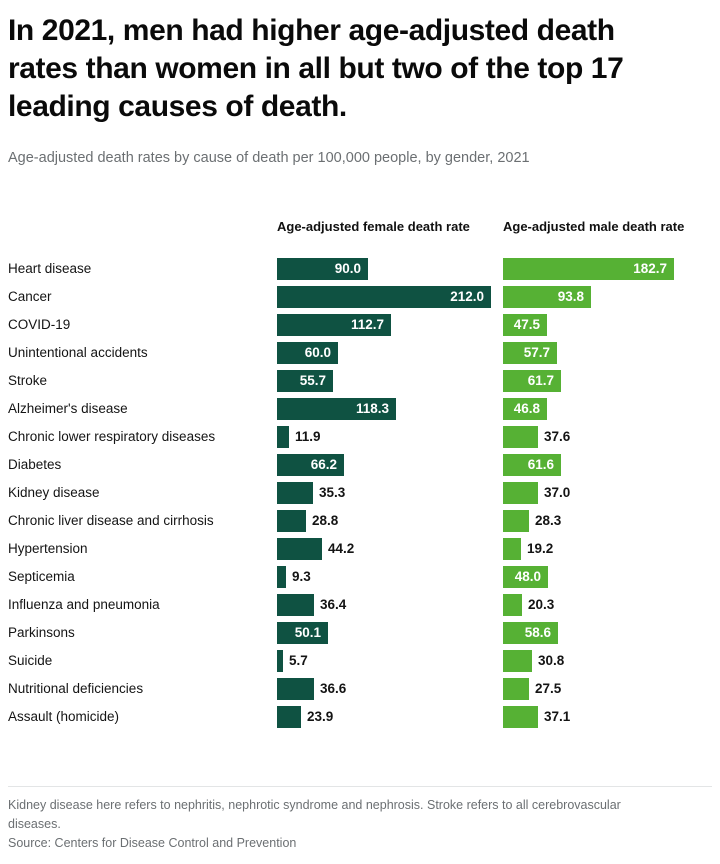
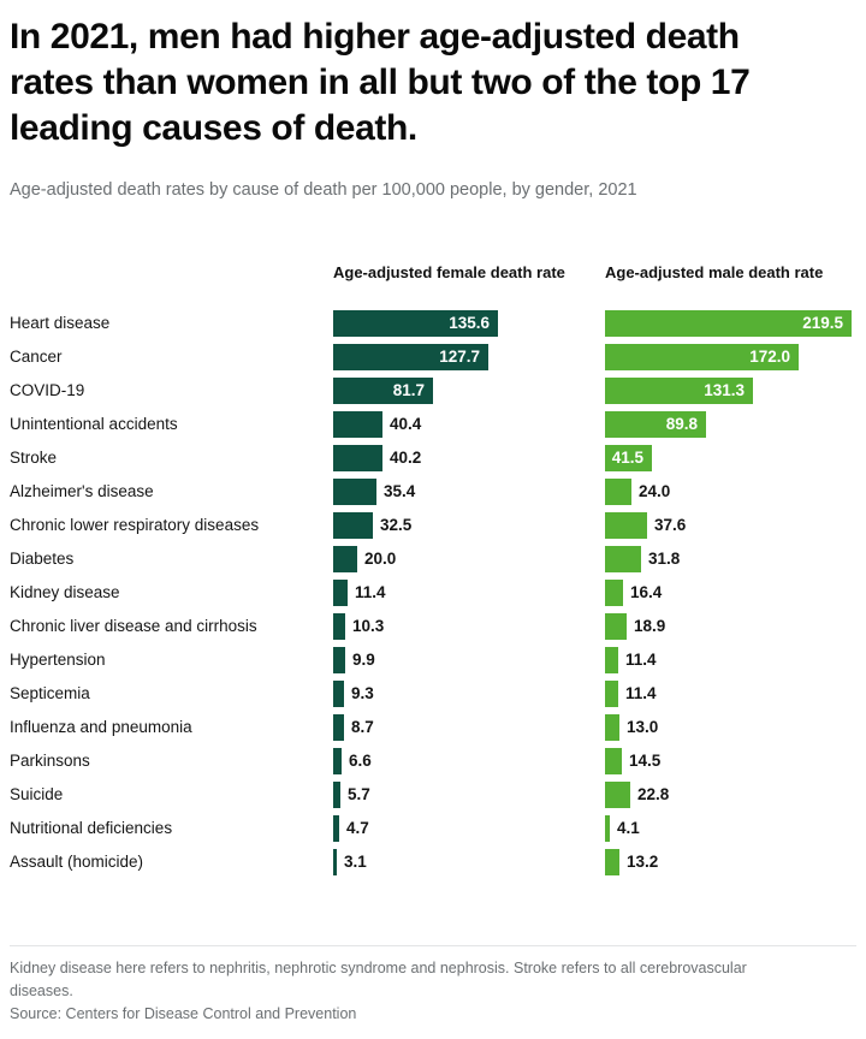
Age-adjusted female death rate/Heart disease: 90.0 -> 135.6
Age-adjusted male death rate/Heart disease: 182.7 -> 219.5
Age-adjusted female death rate/Cancer: 212.0 -> 127.7
Age-adjusted male death rate/Cancer: 93.8 -> 172.0
Age-adjusted female death rate/COVID-19: 112.7 -> 81.7
Age-adjusted male death rate/COVID-19: 47.5 -> 131.3
Age-adjusted female death rate/Unintentional accidents: 60.0 -> 40.4
Age-adjusted male death rate/Unintentional accidents: 57.7 -> 89.8
Age-adjusted female death rate/Stroke: 55.7 -> 40.2
Age-adjusted male death rate/Stroke: 61.7 -> 41.5
Age-adjusted female death rate/Alzheimer's disease: 118.3 -> 35.4
Age-adjusted male death rate/Alzheimer's disease: 46.8 -> 24.0
Age-adjusted female death rate/Chronic lower respiratory diseases: 11.9 -> 32.5
Age-adjusted female death rate/Diabetes: 66.2 -> 20.0
Age-adjusted male death rate/Diabetes: 61.6 -> 31.8
Age-adjusted female death rate/Kidney disease: 35.3 -> 11.4
Age-adjusted male death rate/Kidney disease: 37.0 -> 16.4
Age-adjusted female death rate/Chronic liver disease and cirrhosis: 28.8 -> 10.3
Age-adjusted male death rate/Chronic liver disease and cirrhosis: 28.3 -> 18.9
Age-adjusted female death rate/Hypertension: 44.2 -> 9.9
Age-adjusted male death rate/Hypertension: 19.2 -> 11.4
Age-adjusted male death rate/Septicemia: 48.0 -> 11.4
Age-adjusted female death rate/Influenza and pneumonia: 36.4 -> 8.7
Age-adjusted male death rate/Influenza and pneumonia: 20.3 -> 13.0
Age-adjusted female death rate/Parkinsons: 50.1 -> 6.6
Age-adjusted male death rate/Parkinsons: 58.6 -> 14.5
Age-adjusted male death rate/Suicide: 30.8 -> 22.8
Age-adjusted female death rate/Nutritional deficiencies: 36.6 -> 4.7
Age-adjusted male death rate/Nutritional deficiencies: 27.5 -> 4.1
Age-adjusted female death rate/Assault (homicide): 23.9 -> 3.1
Age-adjusted male death rate/Assault (homicide): 37.1 -> 13.2
